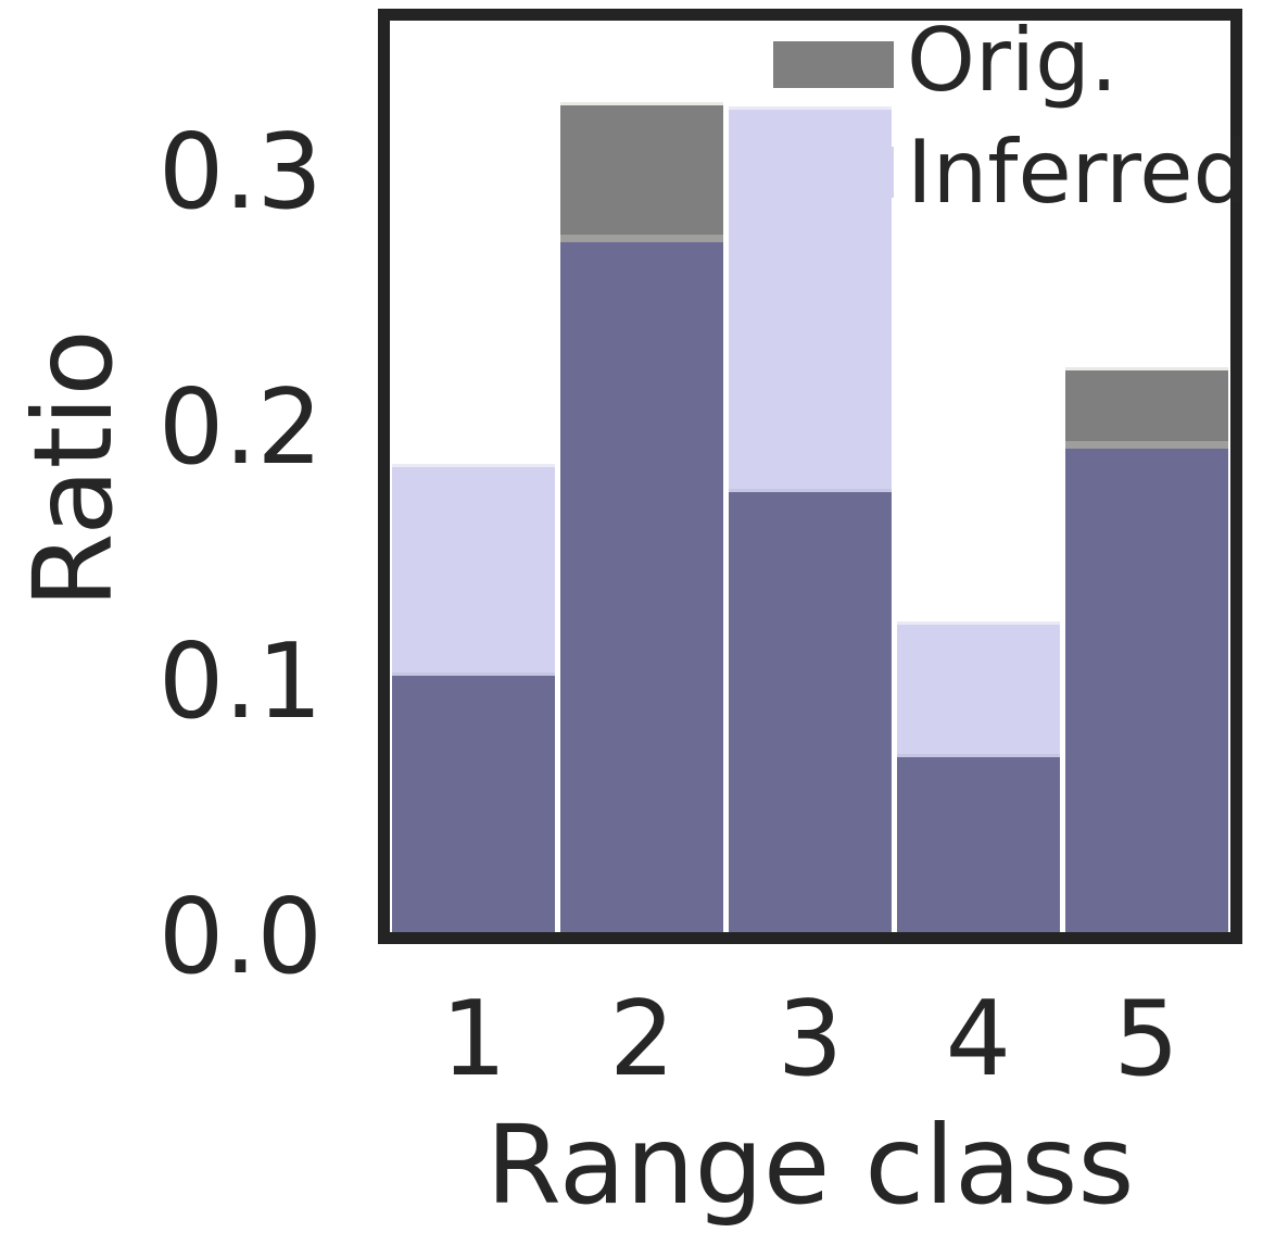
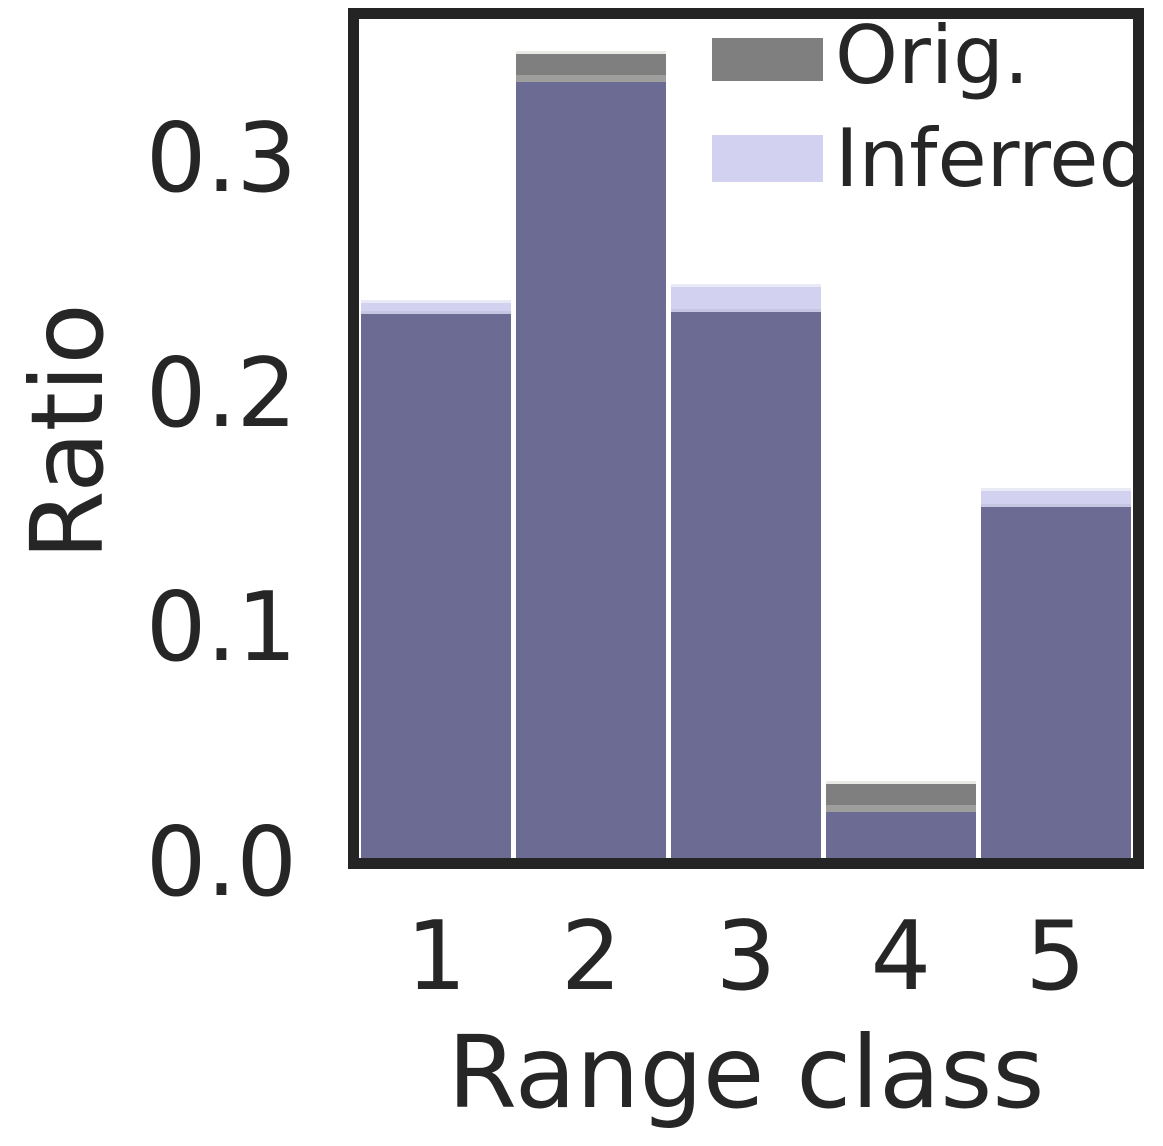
Orig./1: 0.102 -> 0.233
Inferred/1: 0.185 -> 0.239
Orig./2: 0.327 -> 0.345
Inferred/2: 0.272 -> 0.332
Orig./3: 0.174 -> 0.234
Inferred/3: 0.325 -> 0.246
Orig./4: 0.070 -> 0.034
Inferred/4: 0.123 -> 0.021
Orig./5: 0.223 -> 0.151
Inferred/5: 0.191 -> 0.159
